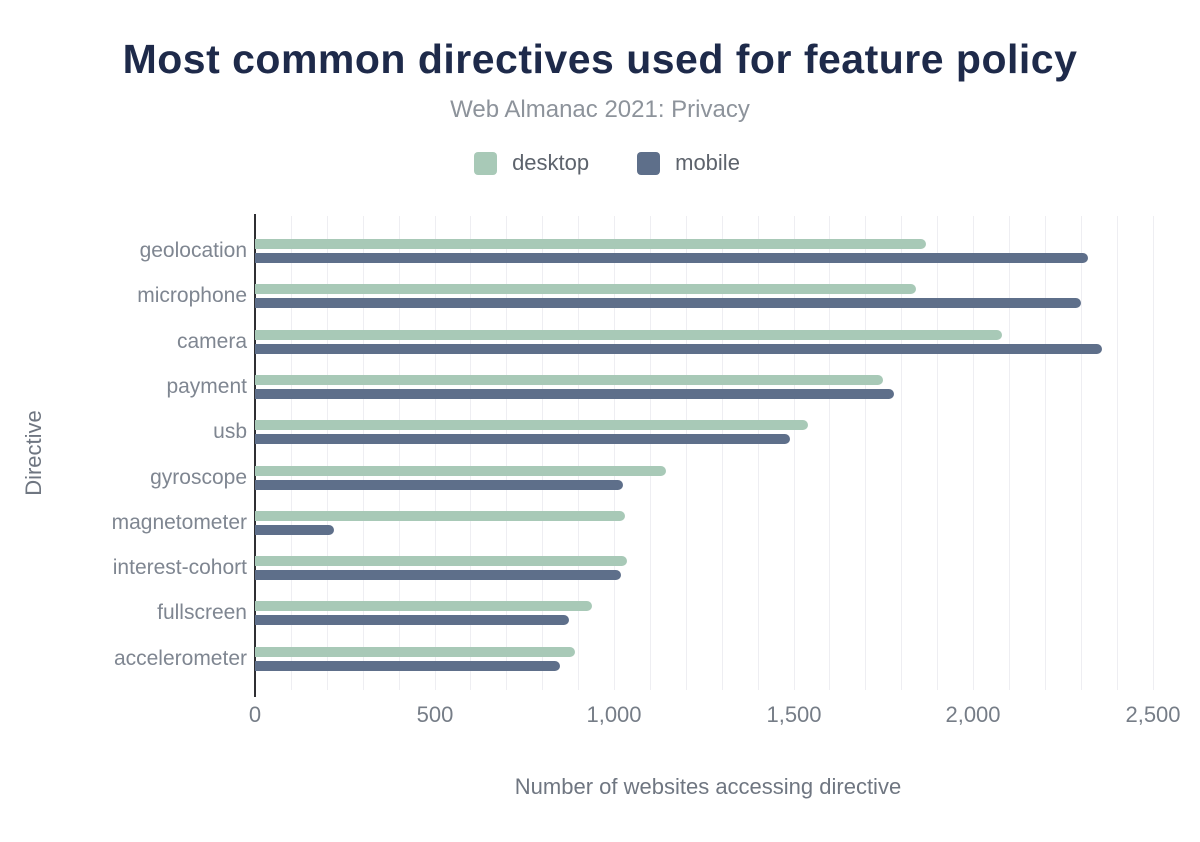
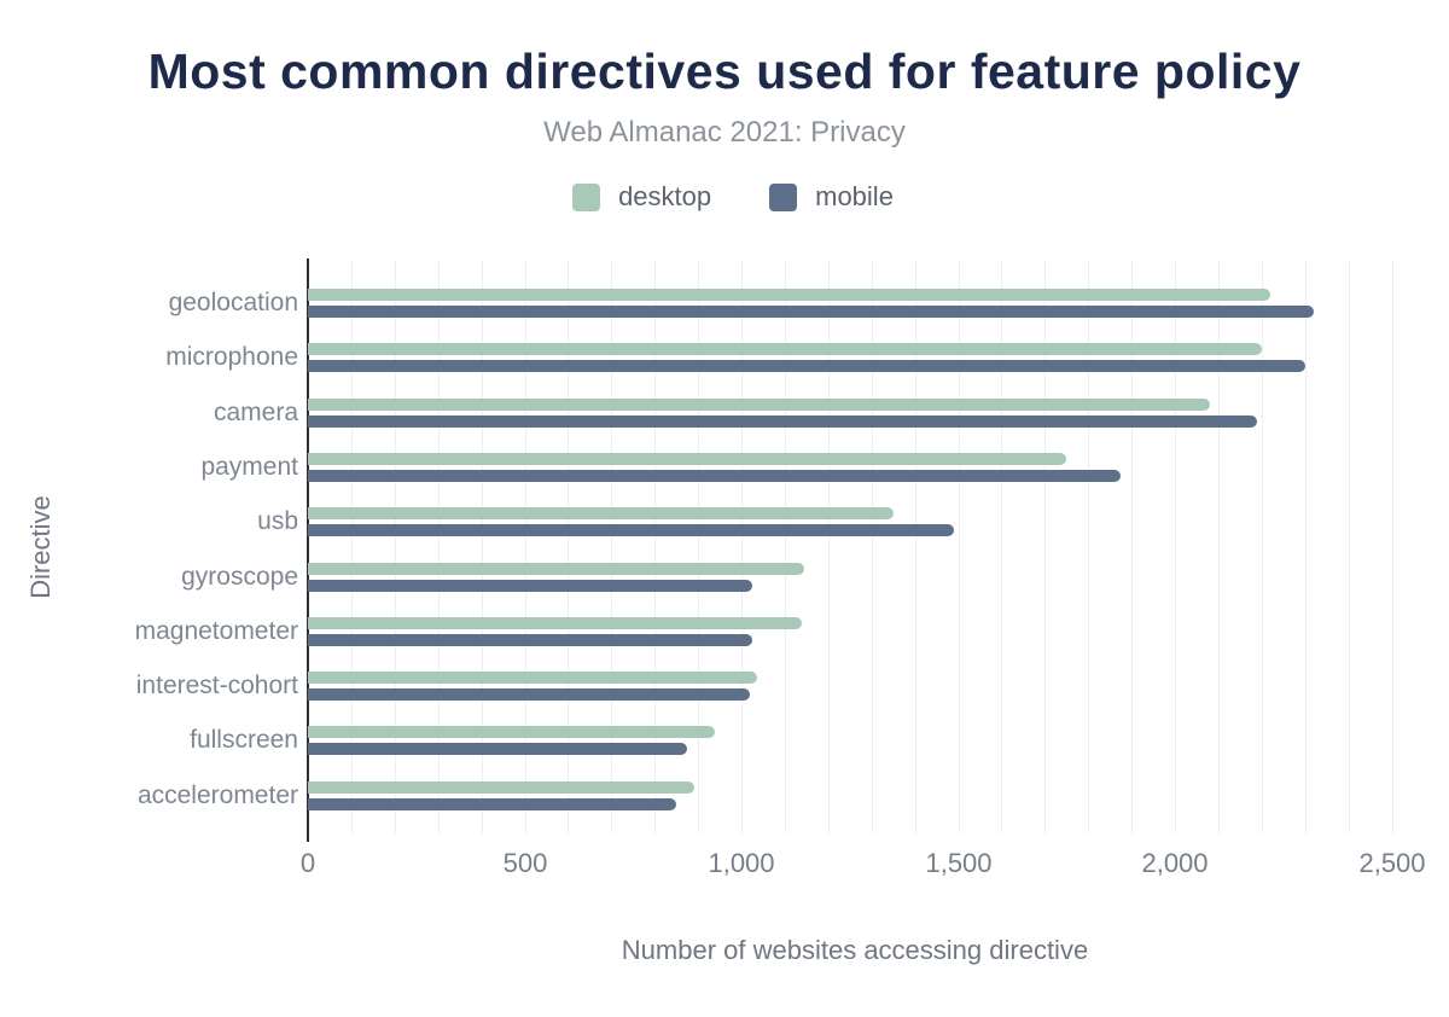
desktop/geolocation: 1870 -> 2220
desktop/microphone: 1840 -> 2200
mobile/camera: 2360 -> 2190
mobile/payment: 1780 -> 1880
desktop/usb: 1540 -> 1350
desktop/magnetometer: 1030 -> 1140
mobile/magnetometer: 220 -> 1020
